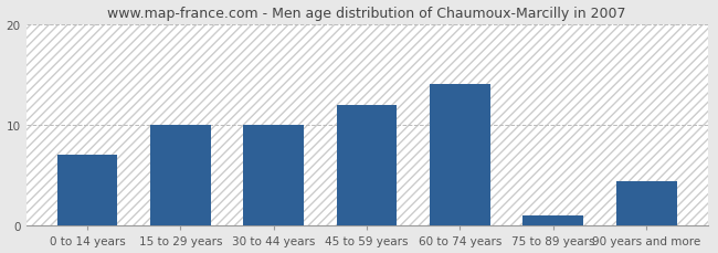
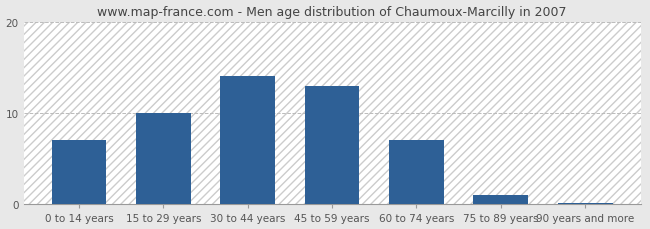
30 to 44 years: 10.0 -> 14.0
45 to 59 years: 12.0 -> 13.0
60 to 74 years: 14.0 -> 7.0
90 years and more: 4.4 -> 0.2
